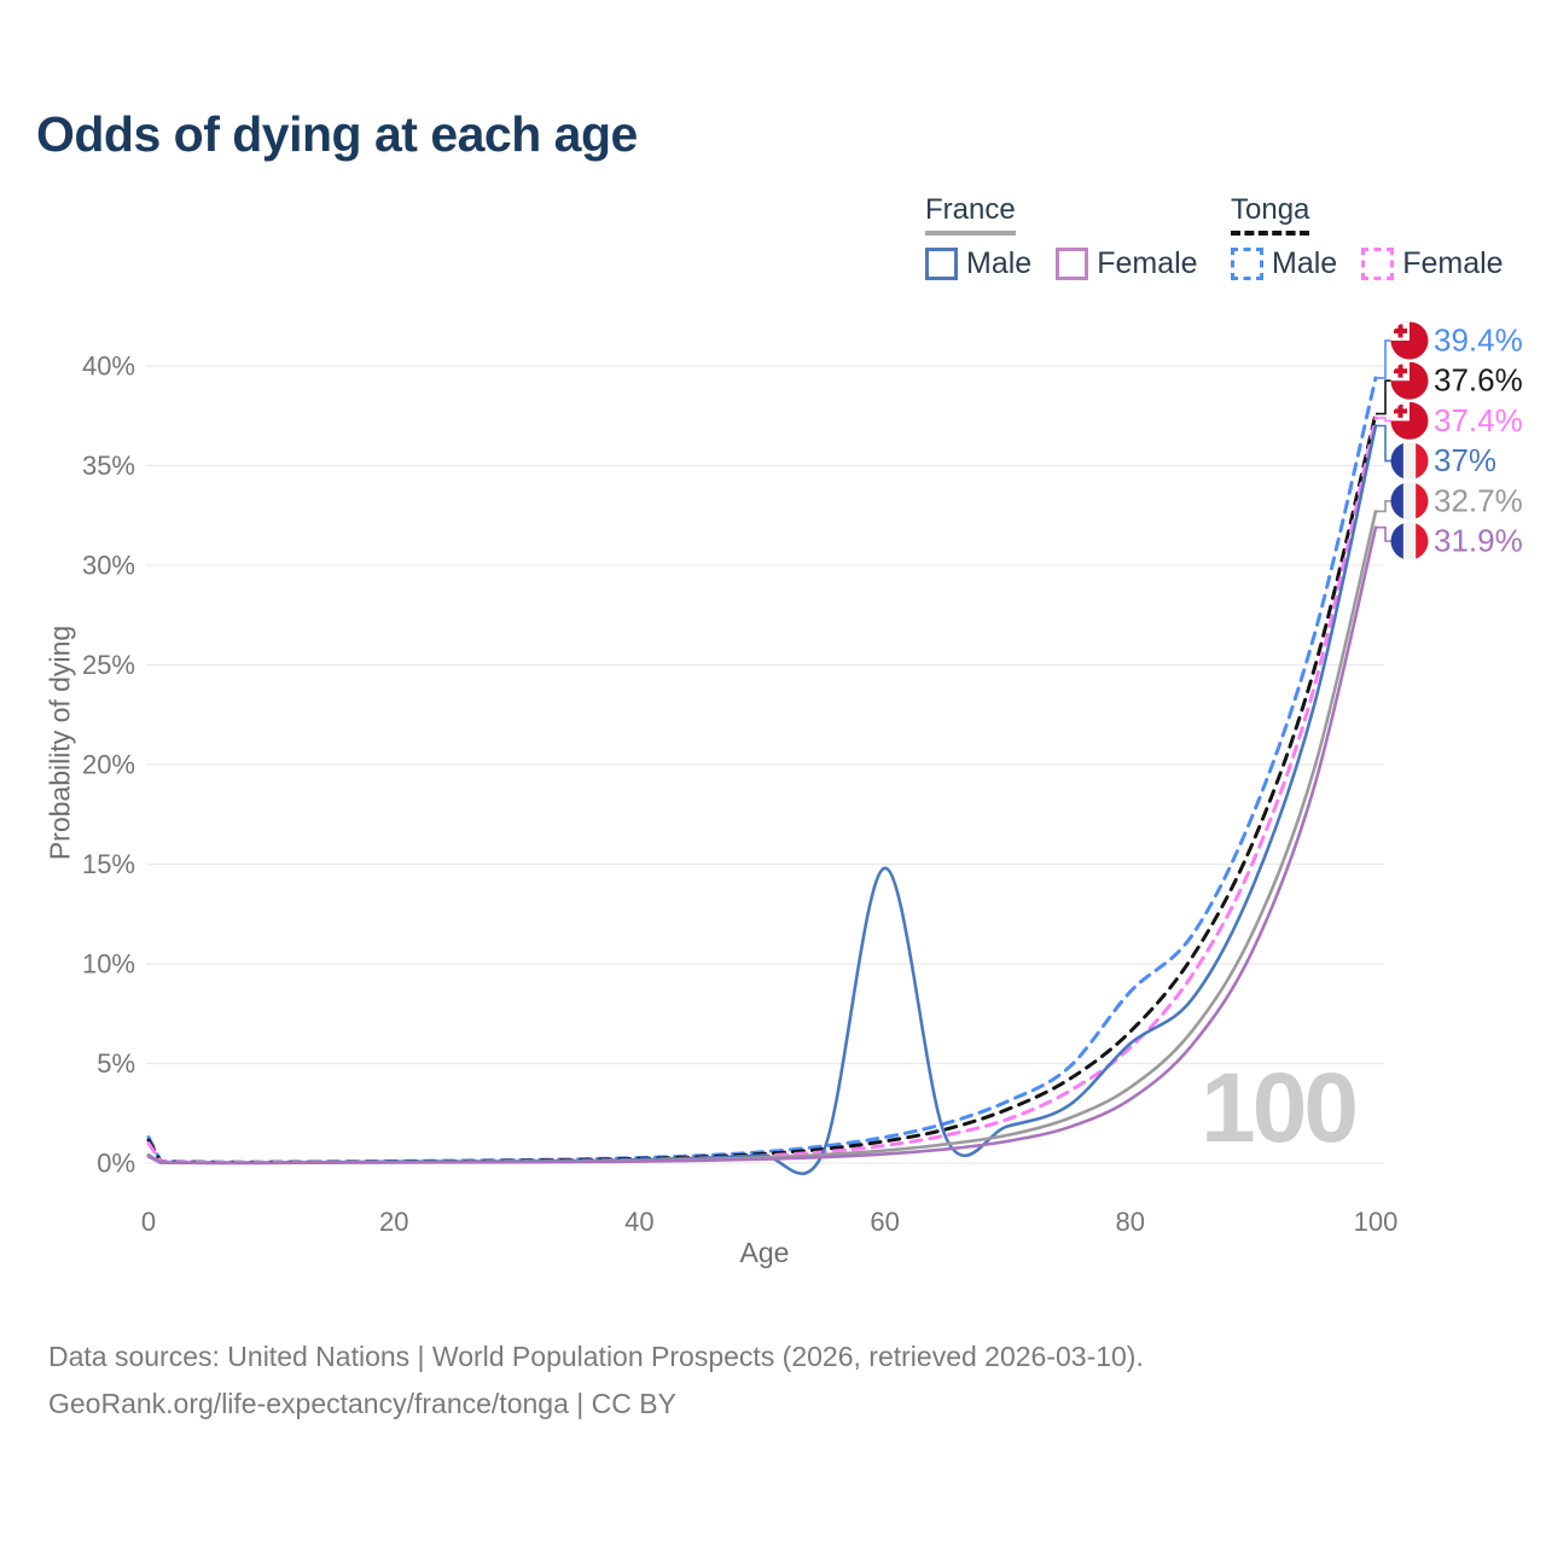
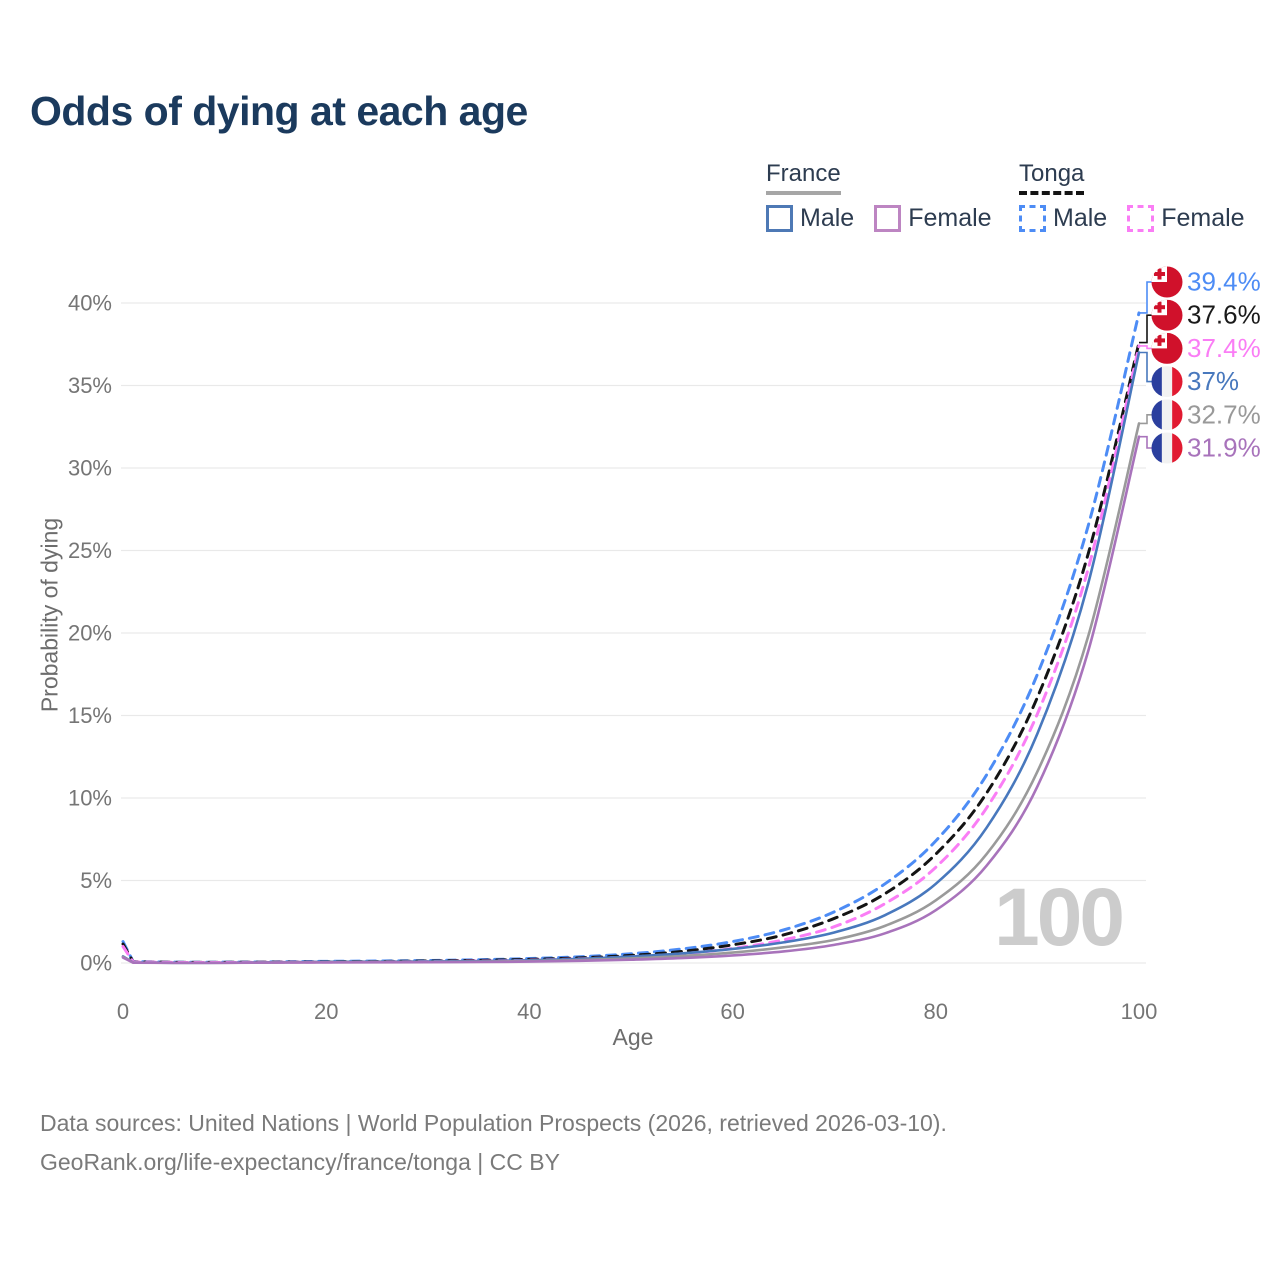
France Male/60: 14.8% -> 0.8%
Tonga Male/80: 8.6% -> 7.4%
France Male/80: 6.0% -> 4.8%
